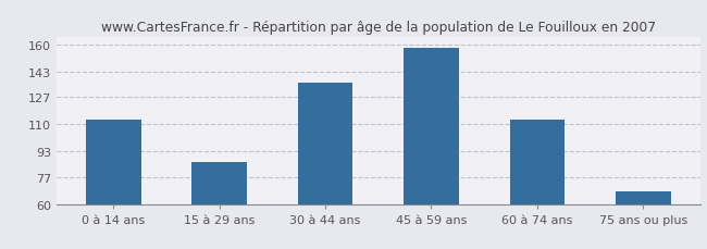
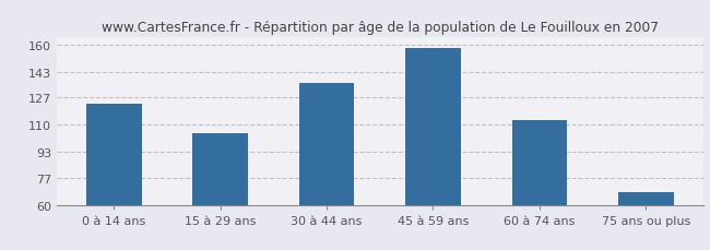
0 à 14 ans: 113 -> 123
15 à 29 ans: 86 -> 105
